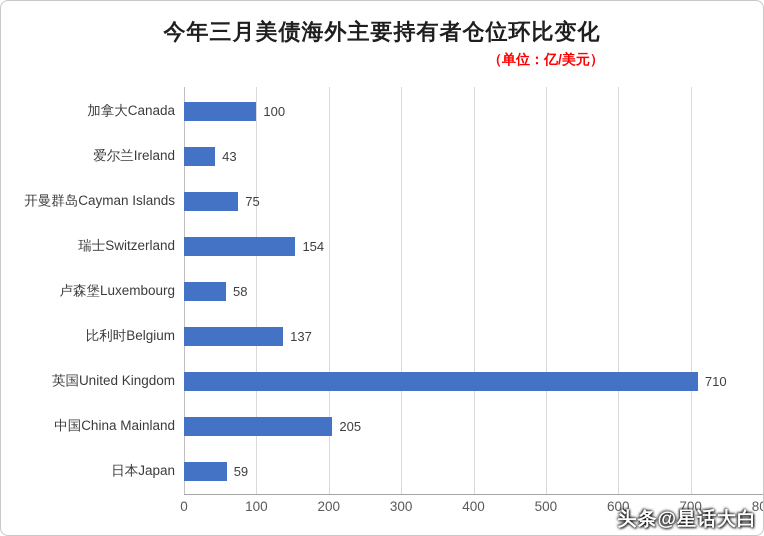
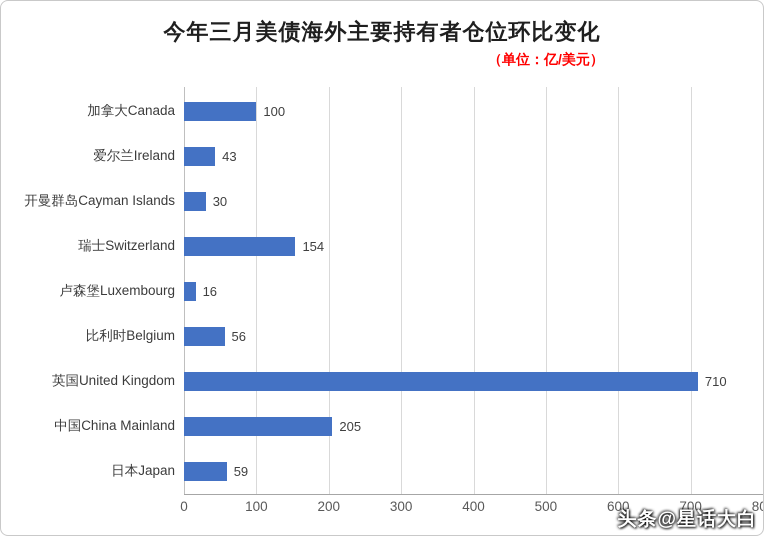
开曼群岛Cayman Islands: 75 -> 30
卢森堡Luxembourg: 58 -> 16
比利时Belgium: 137 -> 56
